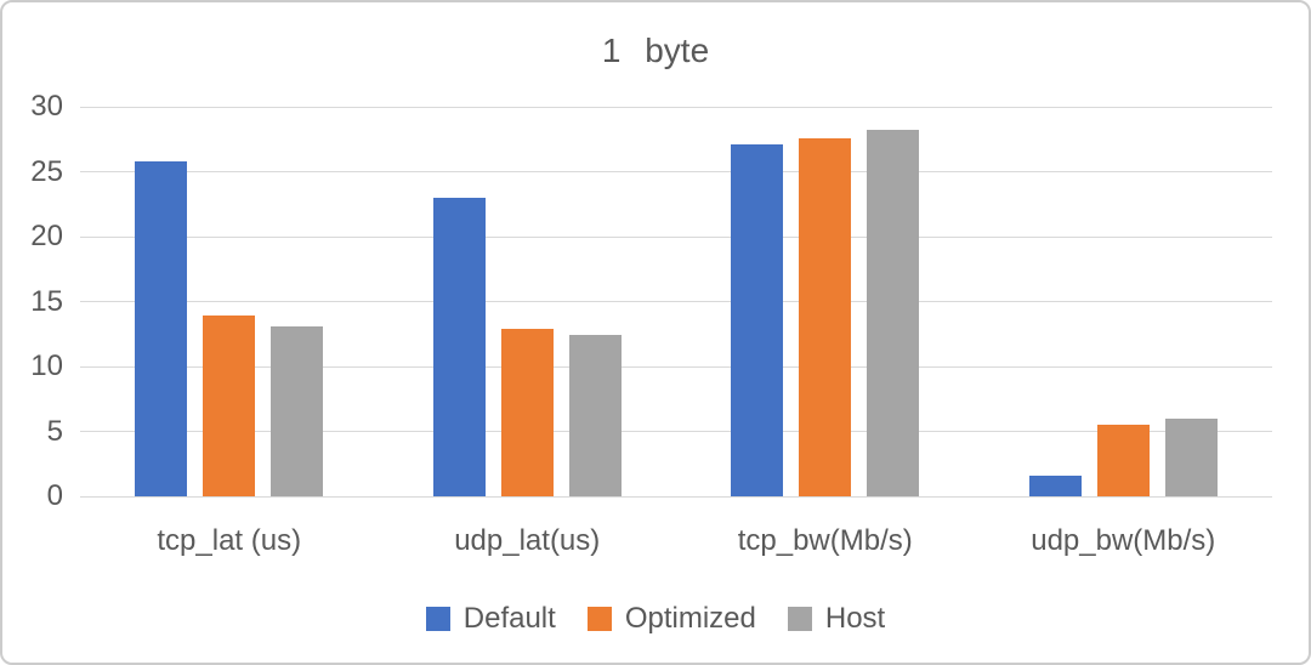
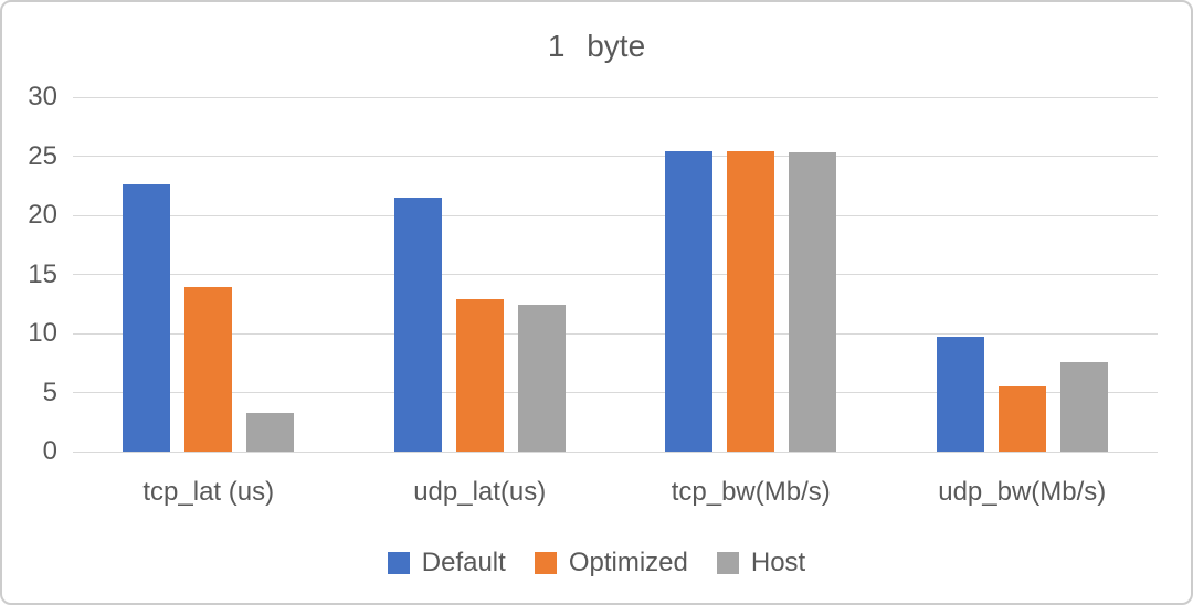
Default/tcp_lat (us): 25.8 -> 22.6
Host/tcp_lat (us): 13.1 -> 3.3
Default/udp_lat(us): 23.0 -> 21.5
Default/tcp_bw(Mb/s): 27.1 -> 25.4
Optimized/tcp_bw(Mb/s): 27.6 -> 25.4
Host/tcp_bw(Mb/s): 28.2 -> 25.3
Default/udp_bw(Mb/s): 1.6 -> 9.7
Host/udp_bw(Mb/s): 6.0 -> 7.6
